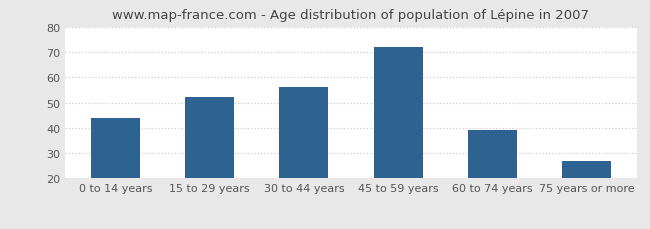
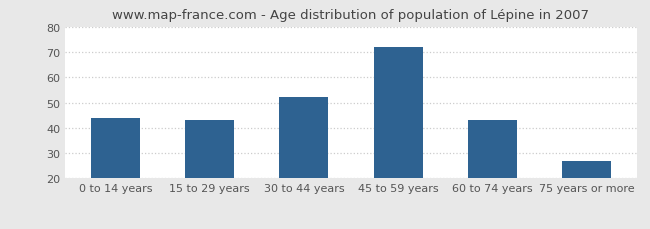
15 to 29 years: 52 -> 43
30 to 44 years: 56 -> 52
60 to 74 years: 39 -> 43
